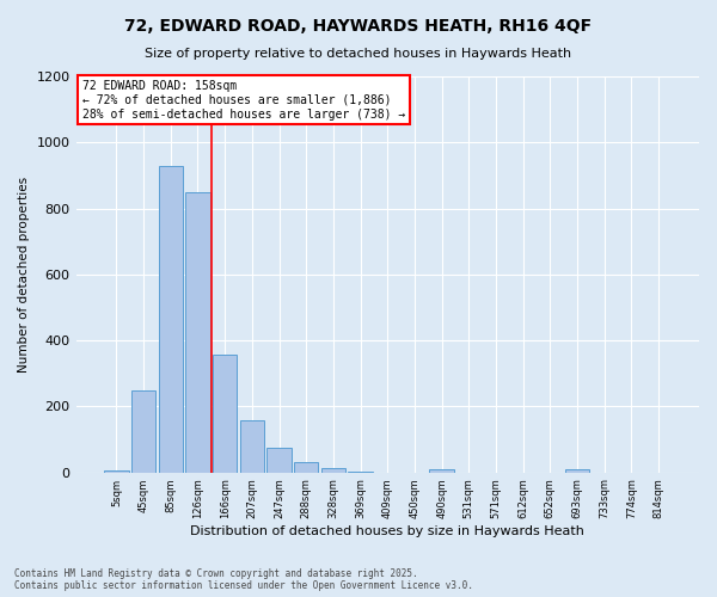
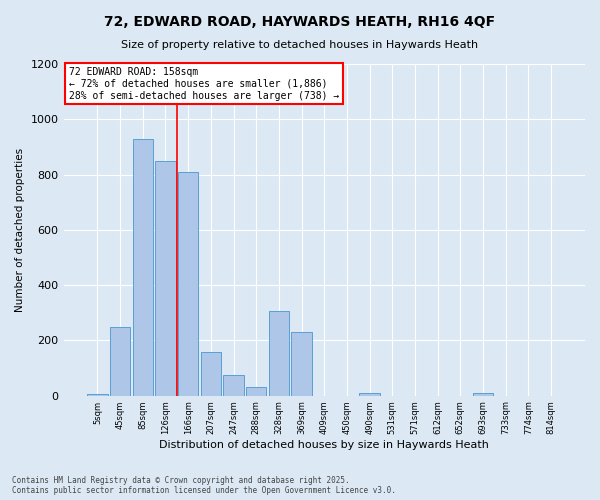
166sqm: 358 -> 810
328sqm: 13 -> 305
369sqm: 2 -> 230
